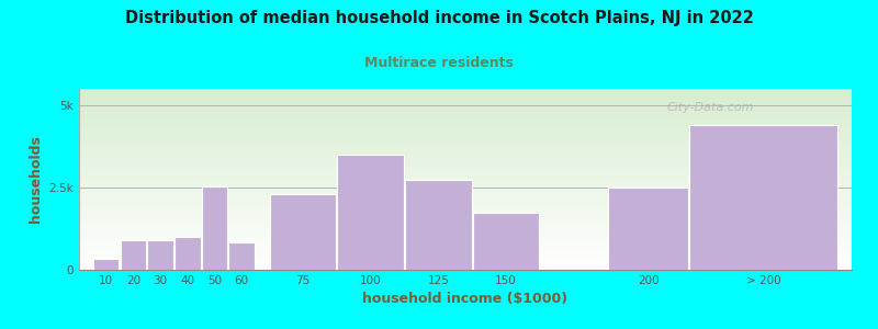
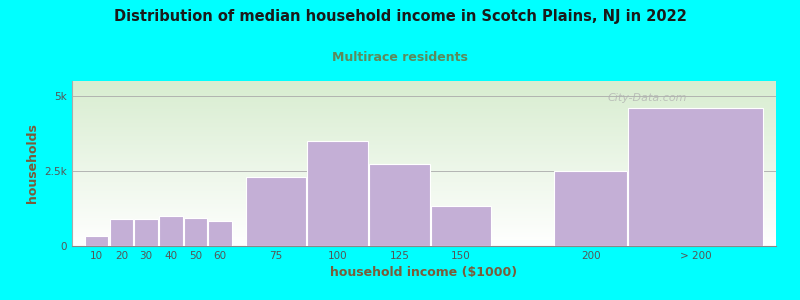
50: 2.55k -> 0.95k
150: 1.75k -> 1.35k
> 200: 4.40k -> 4.60k
